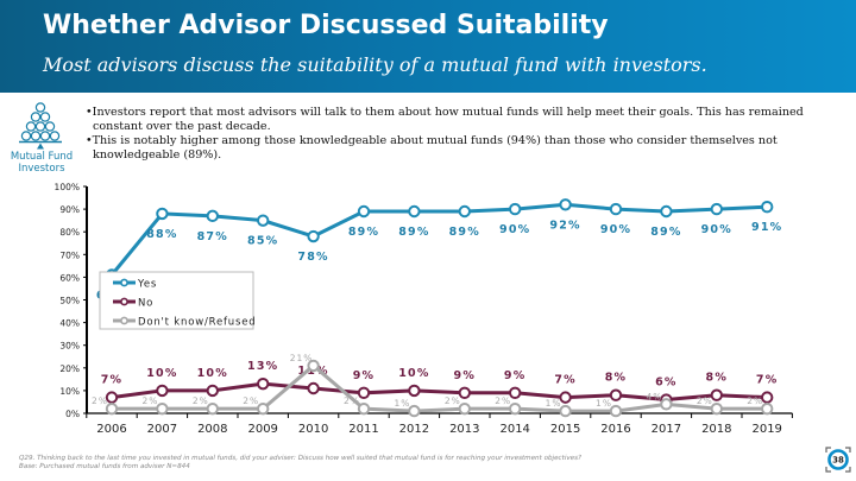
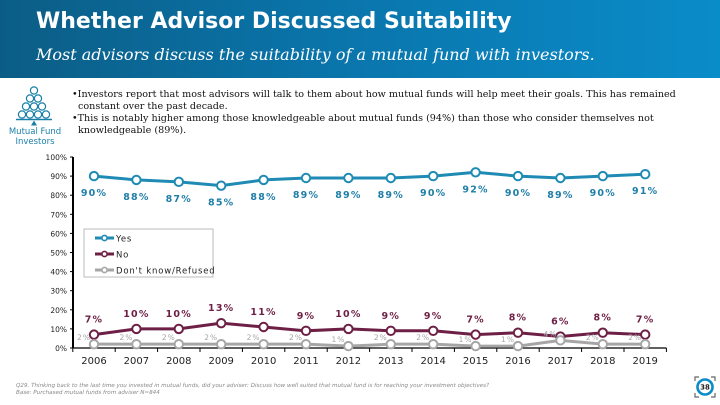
Yes/2006: 61% -> 90%
Yes/2010: 78% -> 88%
Don't know/Refused/2010: 21% -> 2%
